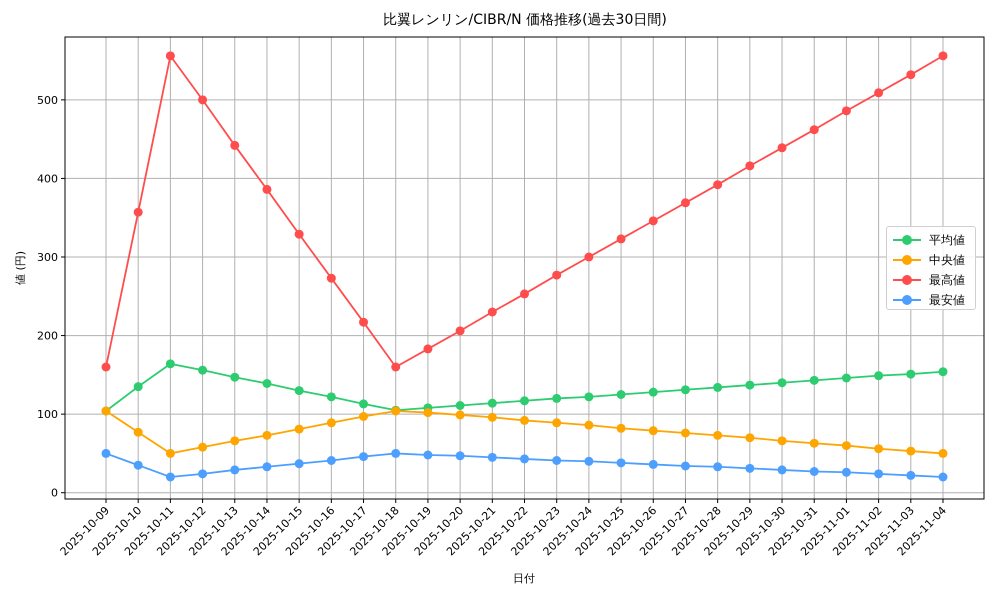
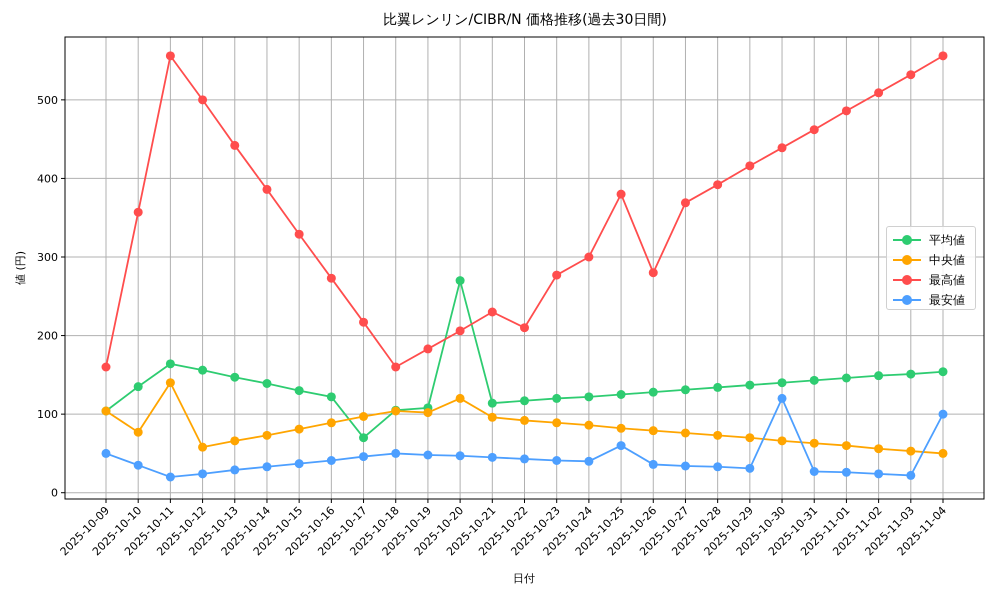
中央値/2025-10-11: 50 -> 140
平均値/2025-10-17: 110 -> 70
平均値/2025-10-20: 110 -> 270
中央値/2025-10-20: 100 -> 120
最高値/2025-10-22: 250 -> 210
最高値/2025-10-25: 320 -> 380
最安値/2025-10-25: 40 -> 60
最高値/2025-10-26: 350 -> 280
最安値/2025-10-30: 30 -> 120
最安値/2025-11-04: 20 -> 100
